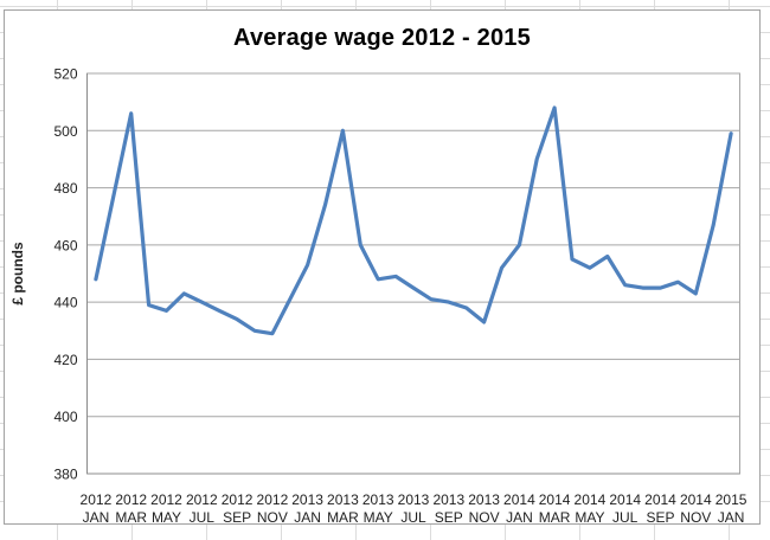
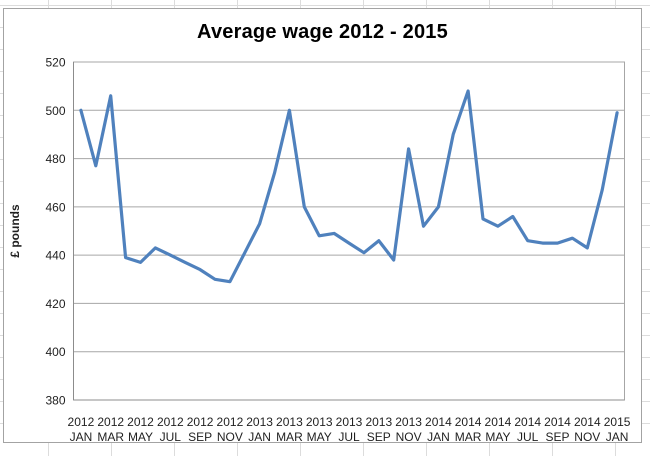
2012 JAN: 448 -> 500
2013 SEP: 440 -> 446
2013 NOV: 433 -> 484
